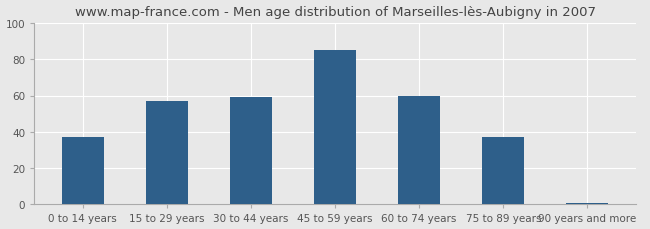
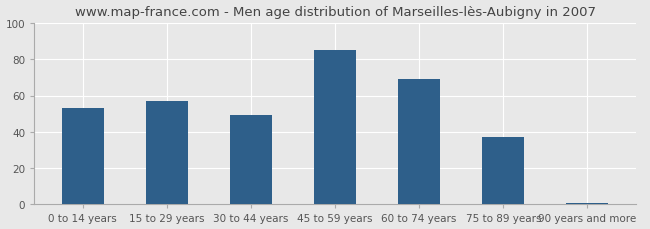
0 to 14 years: 37 -> 53
30 to 44 years: 59 -> 49
60 to 74 years: 60 -> 69
